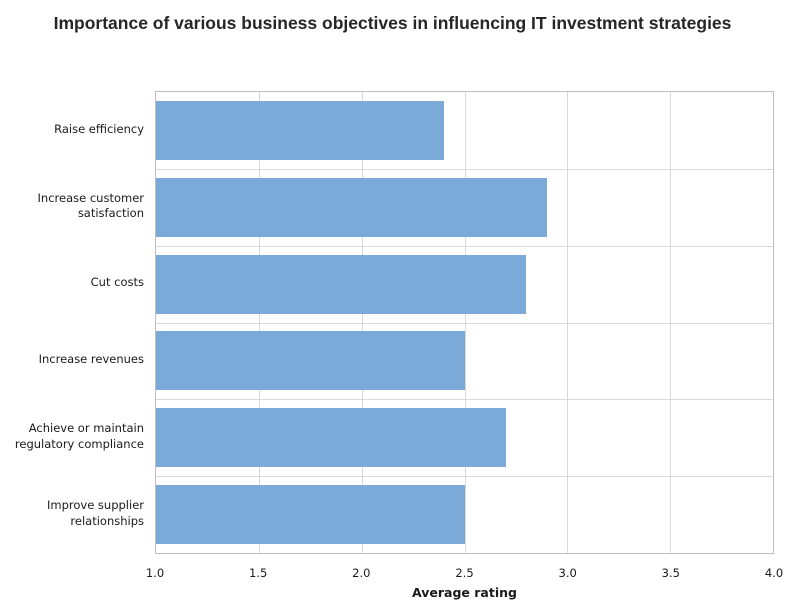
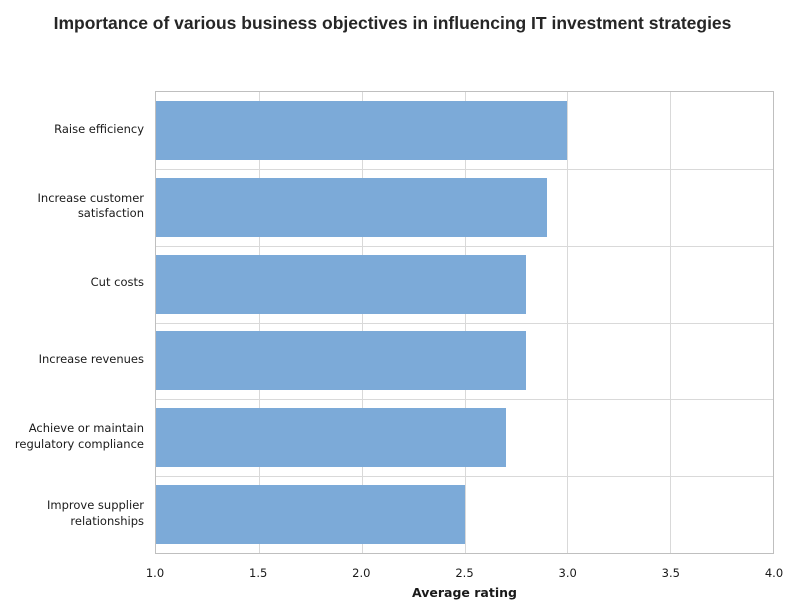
Raise efficiency: 2.4 -> 3.0
Increase revenues: 2.5 -> 2.8
